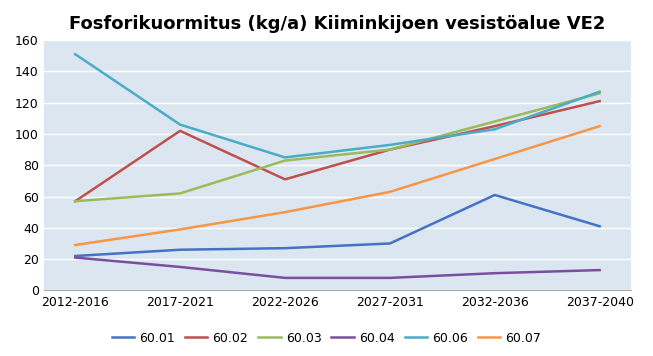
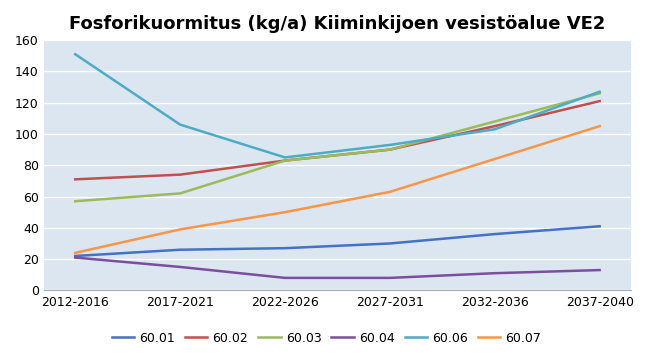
60.02/2012-2016: 57 -> 71
60.07/2012-2016: 29 -> 24
60.02/2017-2021: 102 -> 74
60.02/2022-2026: 71 -> 83
60.01/2032-2036: 61 -> 36
